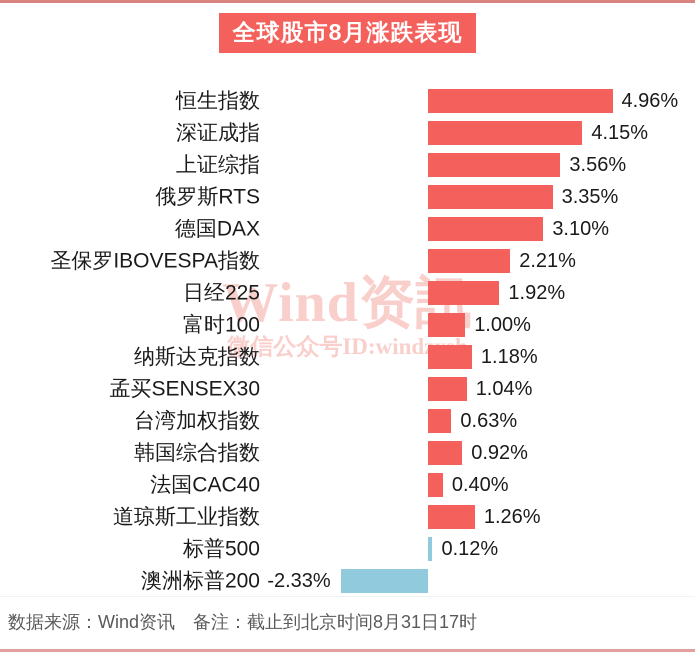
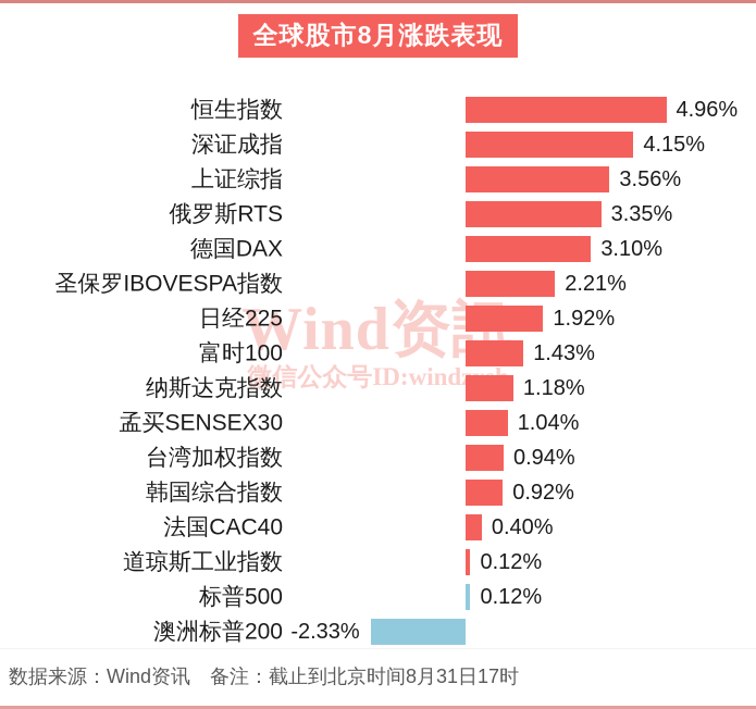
富时100: 1.00% -> 1.43%
台湾加权指数: 0.63% -> 0.94%
道琼斯工业指数: 1.26% -> 0.12%
